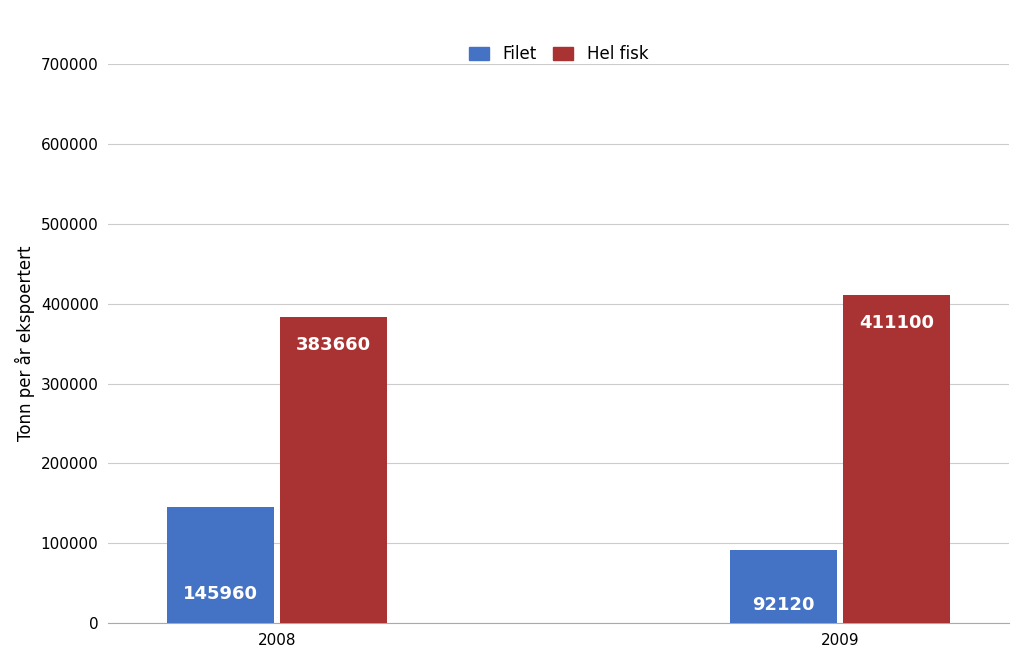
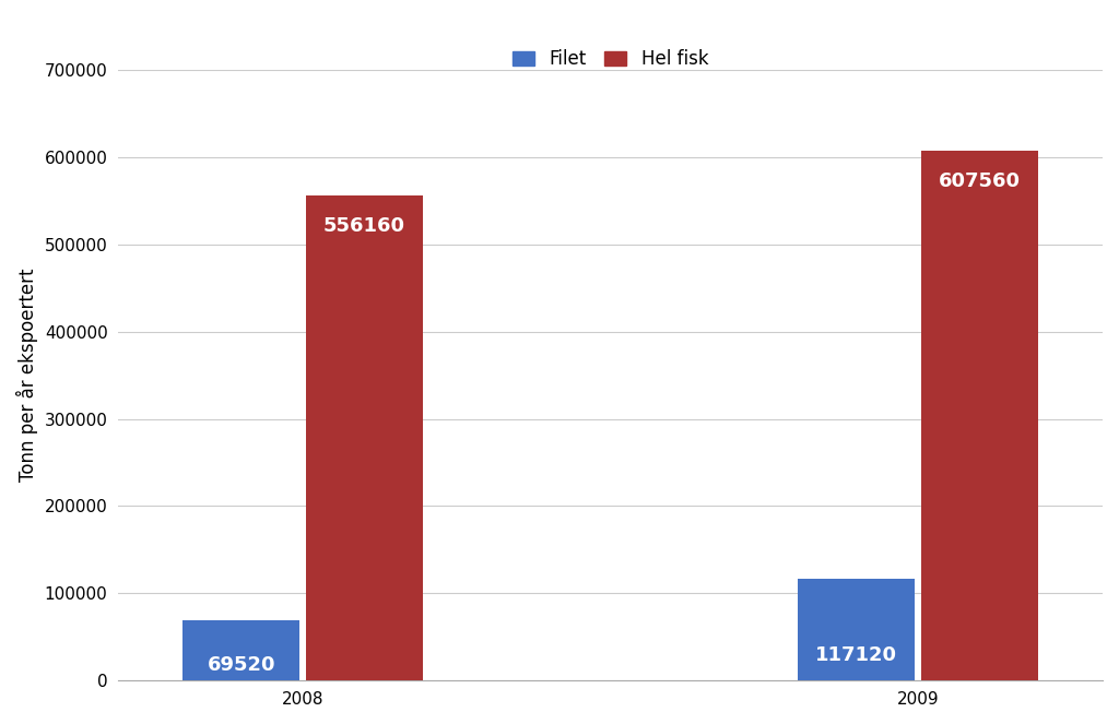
Filet/2008: 145960 -> 69520
Hel fisk/2008: 383660 -> 556160
Filet/2009: 92120 -> 117120
Hel fisk/2009: 411100 -> 607560
